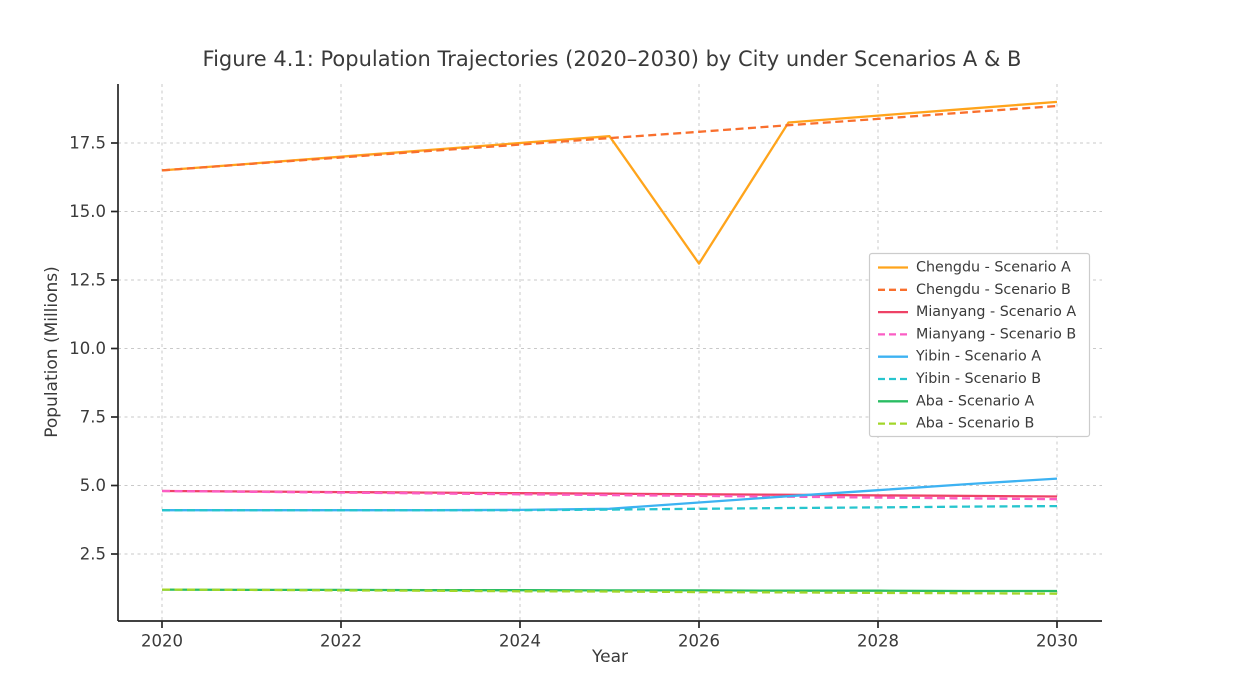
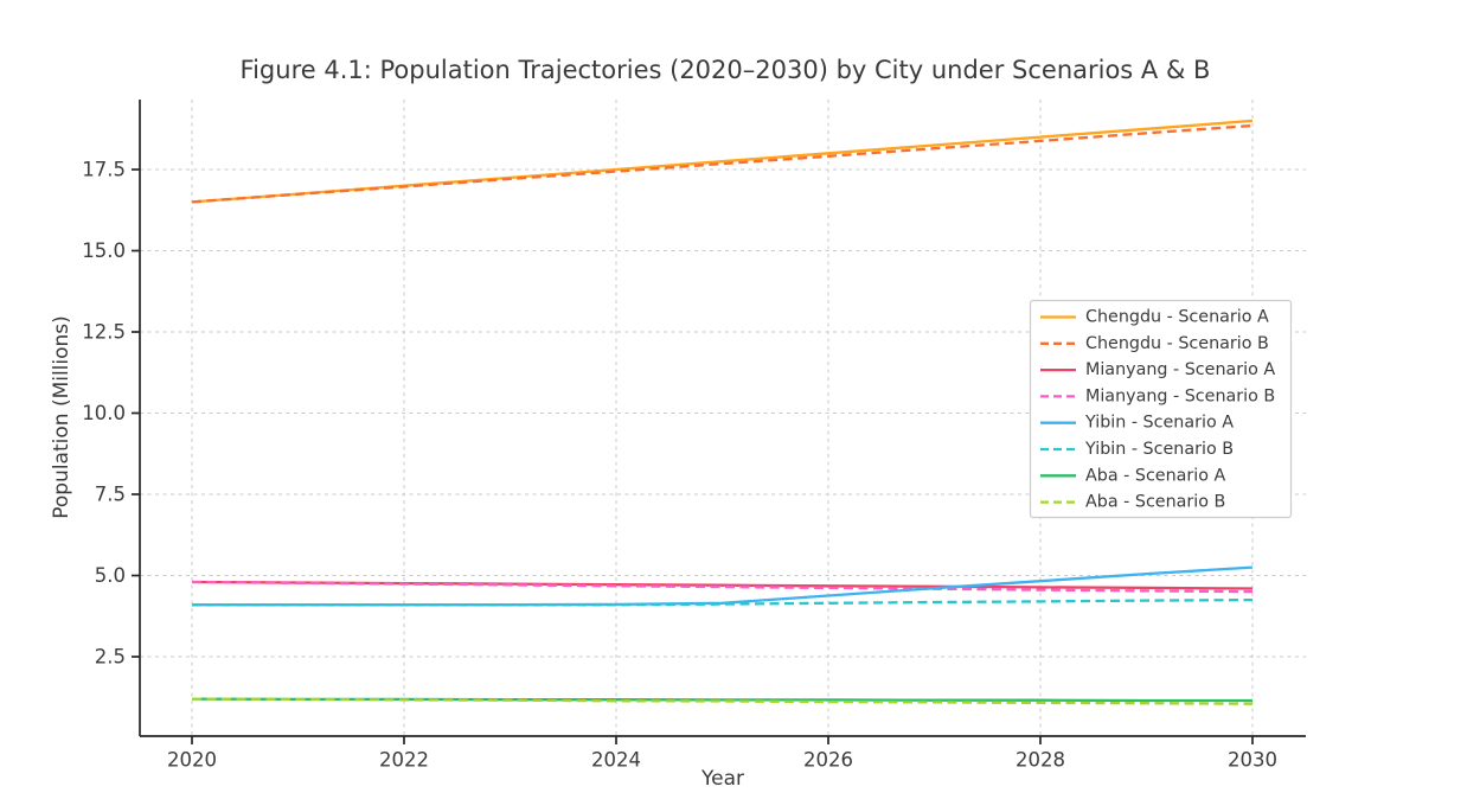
Chengdu - Scenario A/2026: 13.1 -> 18.0
